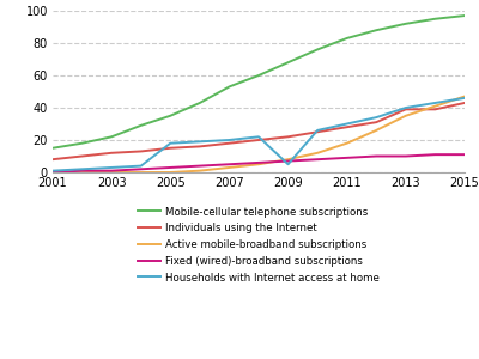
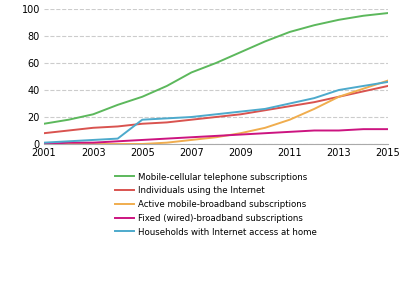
Households with Internet access at home/2009: 5 -> 24
Individuals using the Internet/2013: 39 -> 35
